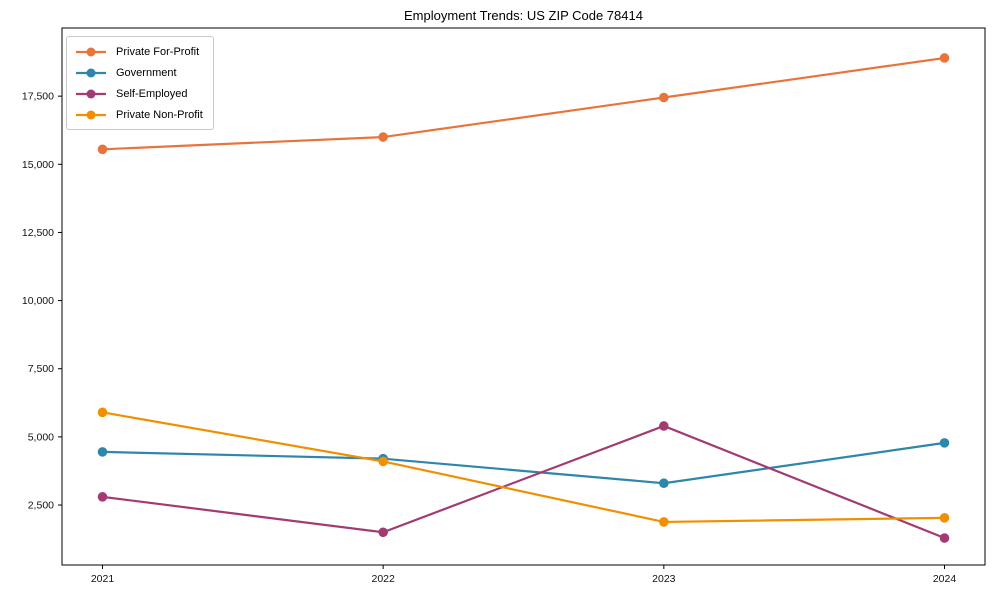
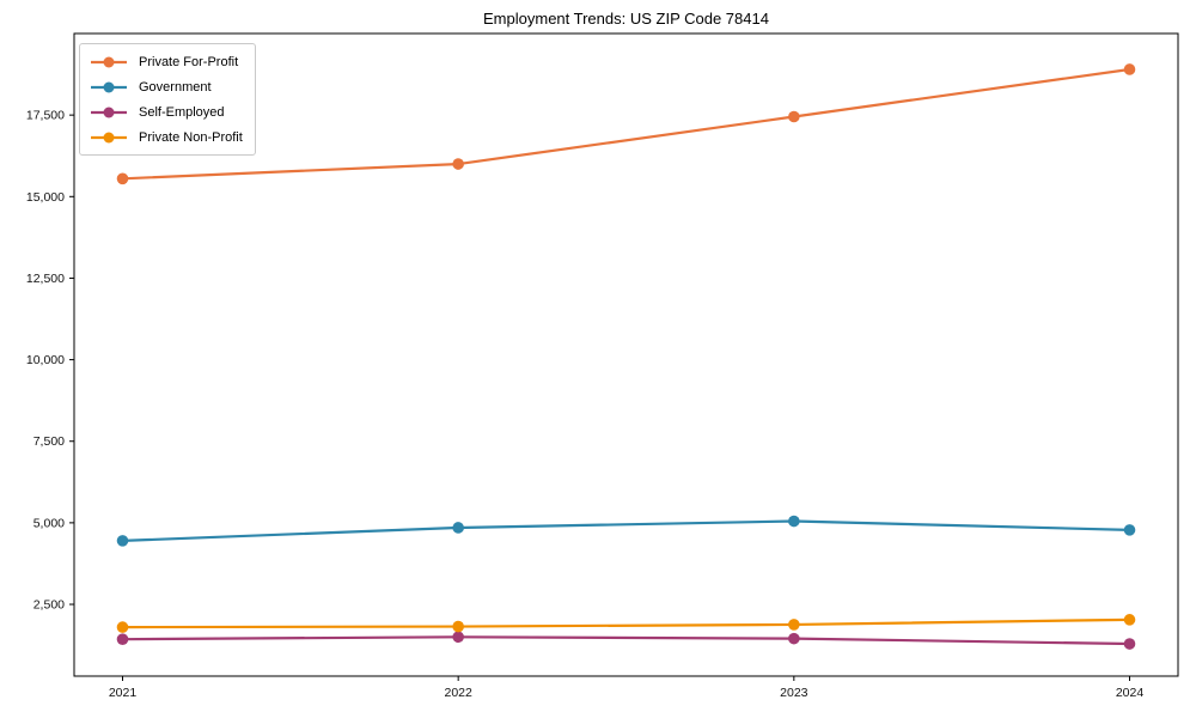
Self-Employed/2021: 2800 -> 1400
Private Non-Profit/2021: 5900 -> 1800
Government/2022: 4200 -> 4800
Private Non-Profit/2022: 4100 -> 1800
Government/2023: 3300 -> 5000
Self-Employed/2023: 5400 -> 1400
